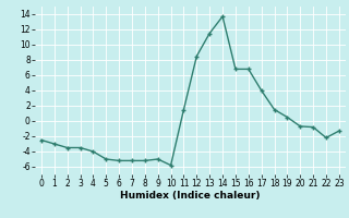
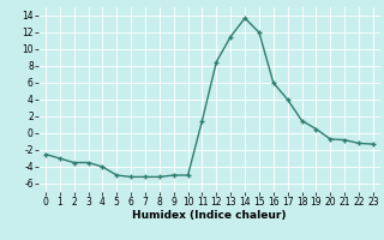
10: -5.8 -> -5.0
15: 6.8 -> 12.0
16: 6.8 -> 6.0
22: -2.2 -> -1.2
